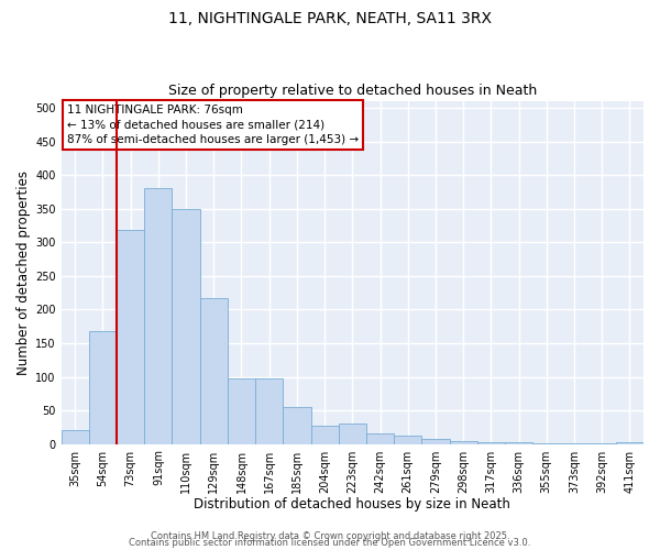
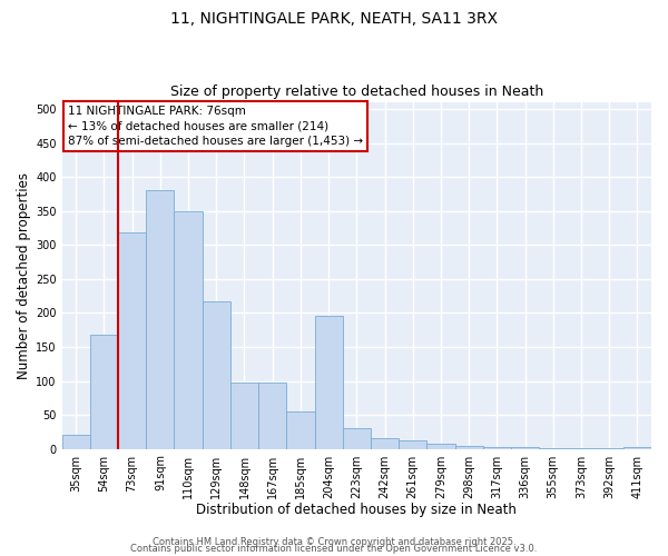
204sqm: 27 -> 196
